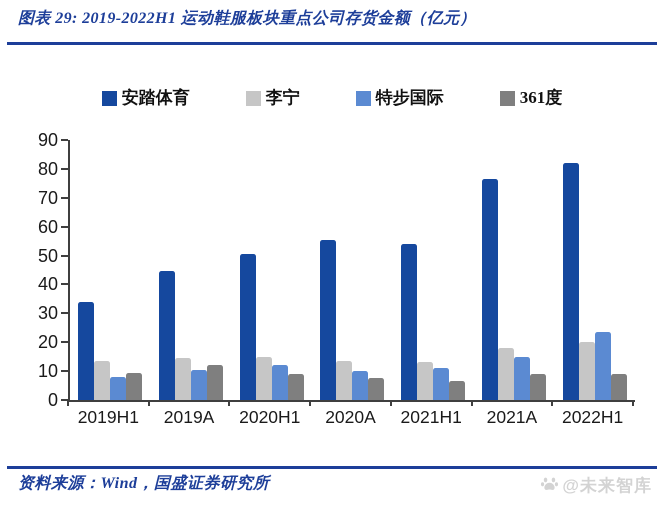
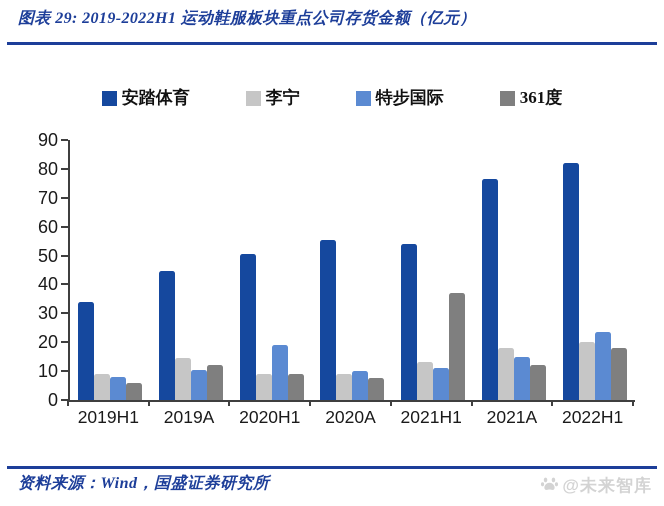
李宁/2019H1: 14 -> 9
361度/2019H1: 10 -> 6
李宁/2020H1: 15 -> 9
特步国际/2020H1: 12 -> 19
李宁/2020A: 14 -> 9
361度/2021H1: 6 -> 37
361度/2021A: 9 -> 12
361度/2022H1: 9 -> 18
